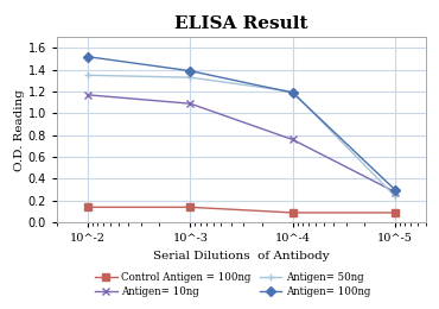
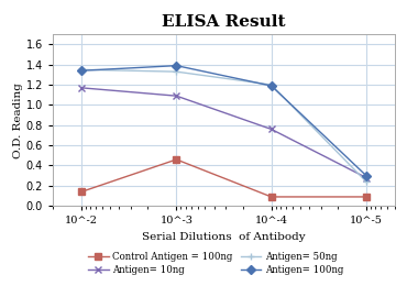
Antigen= 100ng/10^-2: 1.52 -> 1.34
Control Antigen = 100ng/10^-3: 0.14 -> 0.46
